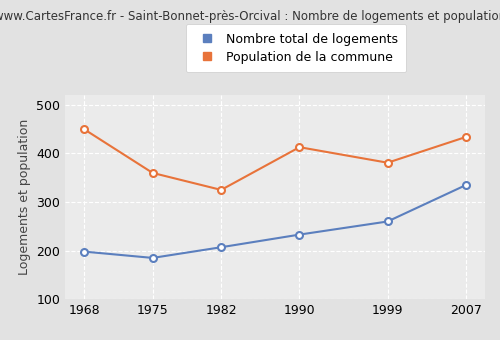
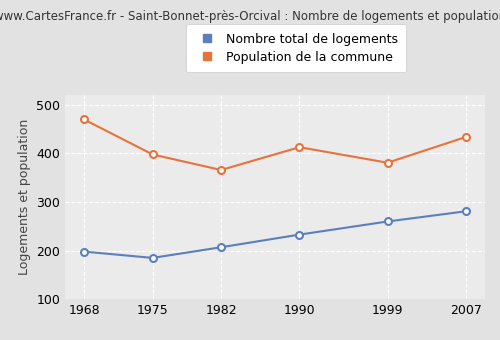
Population de la commune/1968: 450 -> 470
Population de la commune/1975: 360 -> 398
Population de la commune/1982: 325 -> 366
Nombre total de logements/2007: 335 -> 281
